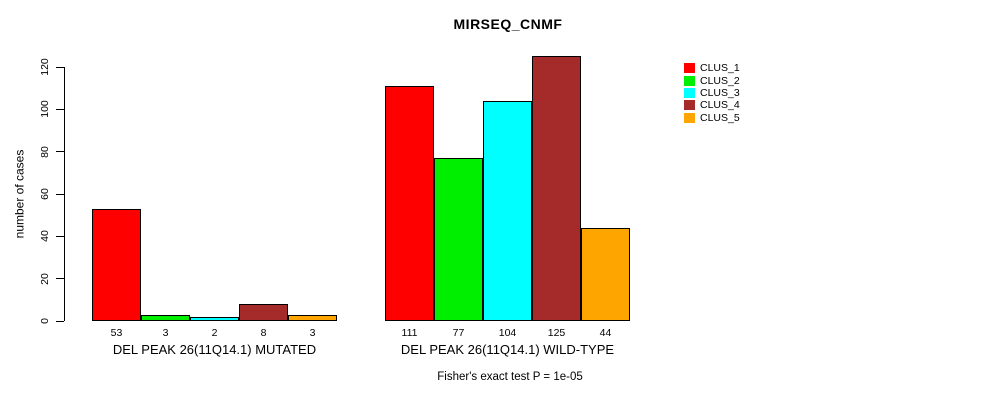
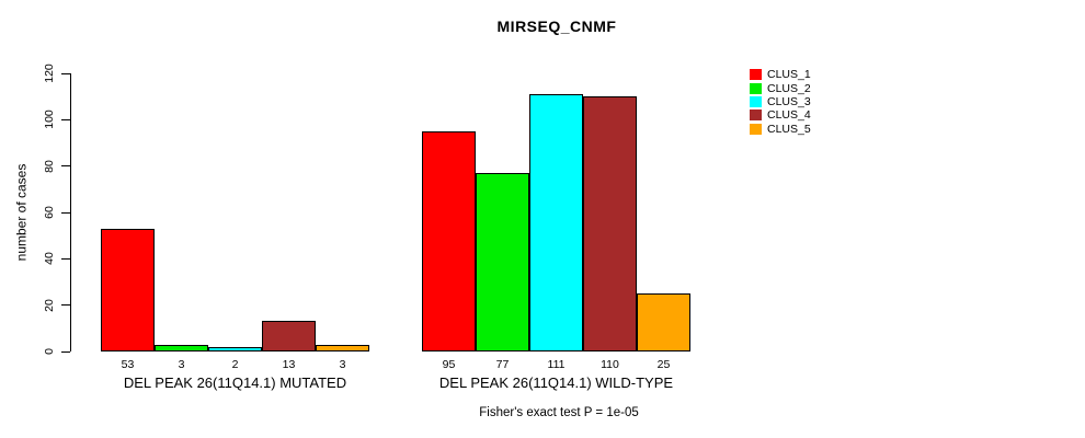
CLUS_4/DEL PEAK 26(11Q14.1) MUTATED: 8 -> 13
CLUS_1/DEL PEAK 26(11Q14.1) WILD-TYPE: 111 -> 95
CLUS_3/DEL PEAK 26(11Q14.1) WILD-TYPE: 104 -> 111
CLUS_4/DEL PEAK 26(11Q14.1) WILD-TYPE: 125 -> 110
CLUS_5/DEL PEAK 26(11Q14.1) WILD-TYPE: 44 -> 25
